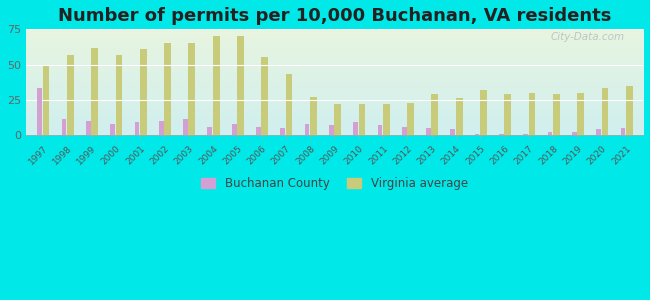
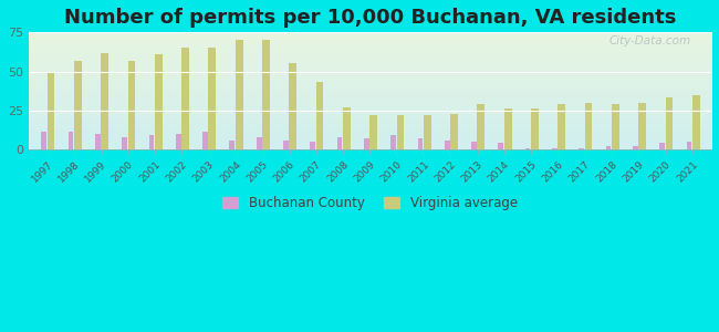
Buchanan County/1997: 33 -> 11
Virginia average/2015: 32 -> 26
